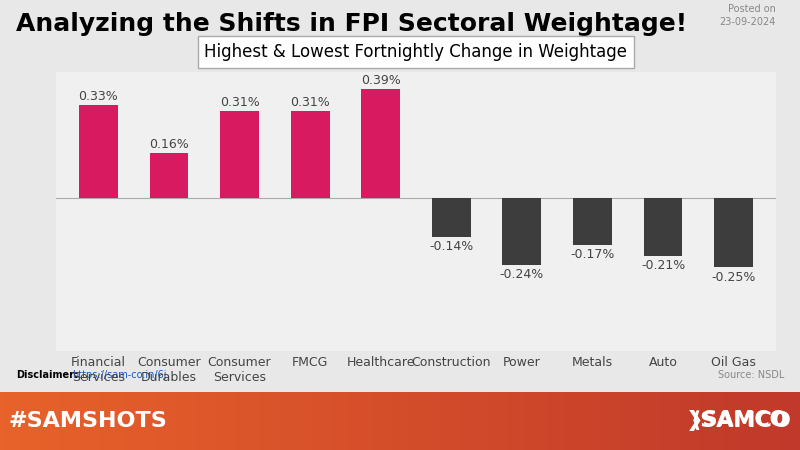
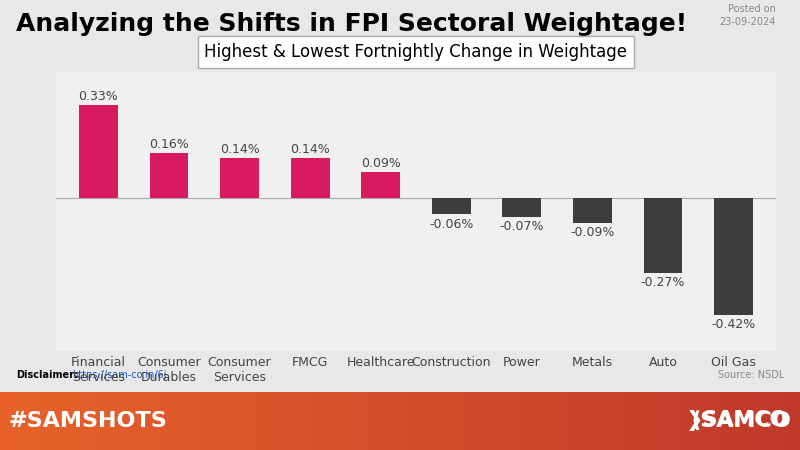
Consumer Services: 0.31% -> 0.14%
FMCG: 0.31% -> 0.14%
Healthcare: 0.39% -> 0.09%
Construction: -0.14% -> -0.06%
Power: -0.24% -> -0.07%
Metals: -0.17% -> -0.09%
Auto: -0.21% -> -0.27%
Oil Gas: -0.25% -> -0.42%
